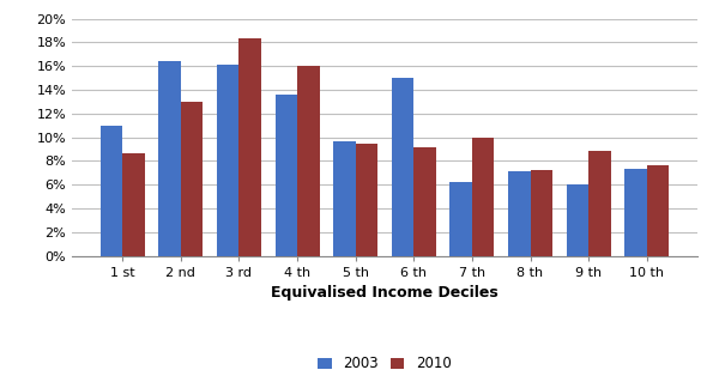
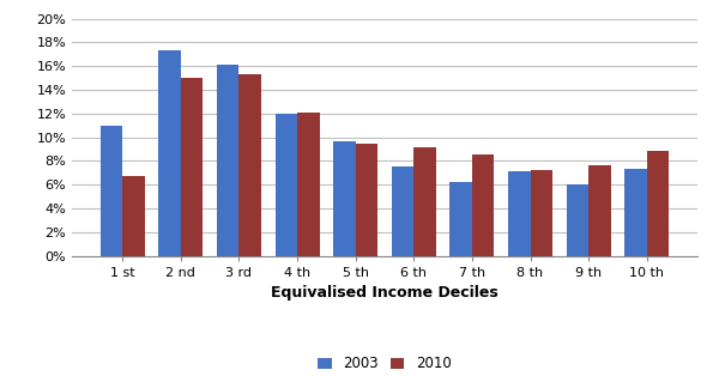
2010/1 st: 8.6% -> 6.7%
2003/2 nd: 16.4% -> 17.3%
2010/2 nd: 13.0% -> 15.0%
2010/3 rd: 18.4% -> 15.3%
2003/4 th: 13.6% -> 12.0%
2010/4 th: 16.0% -> 12.1%
2003/6 th: 15.0% -> 7.5%
2010/7 th: 10.0% -> 8.5%
2010/9 th: 8.8% -> 7.6%
2010/10 th: 7.6% -> 8.8%
